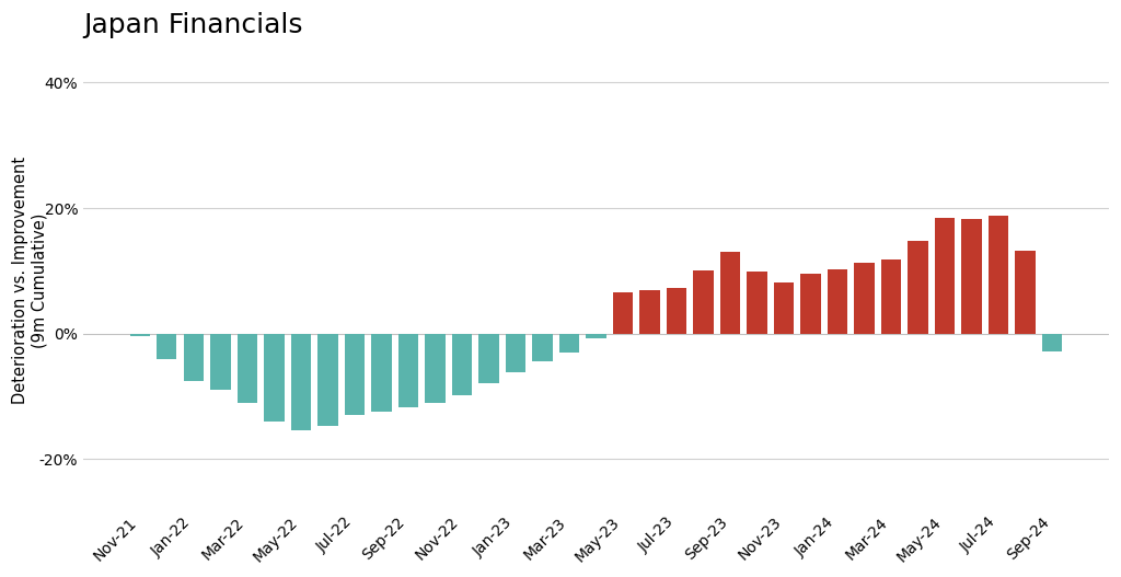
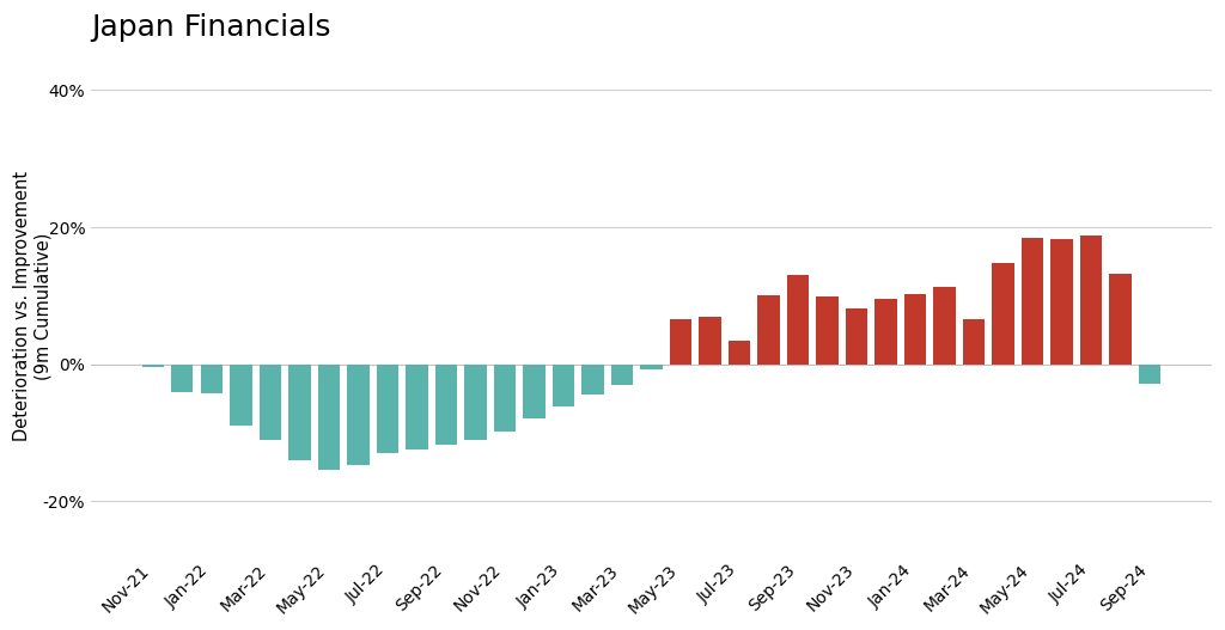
Jan-22: -7.5% -> -4.2%
Jul-23: 7.3% -> 3.4%
Mar-24: 11.8% -> 6.6%
